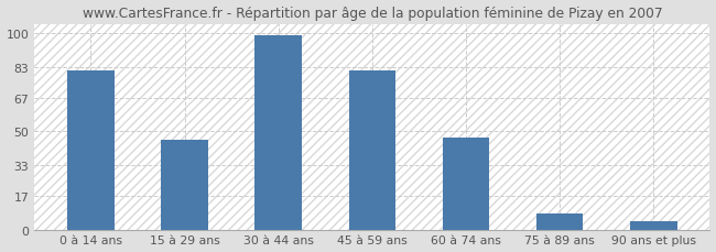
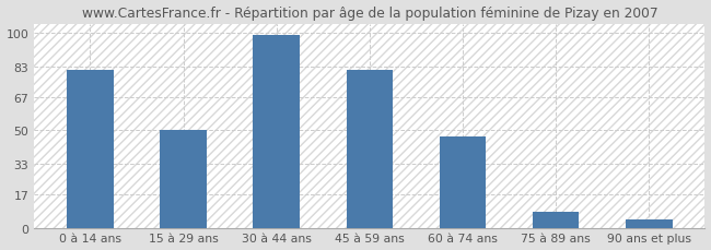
15 à 29 ans: 46 -> 50
